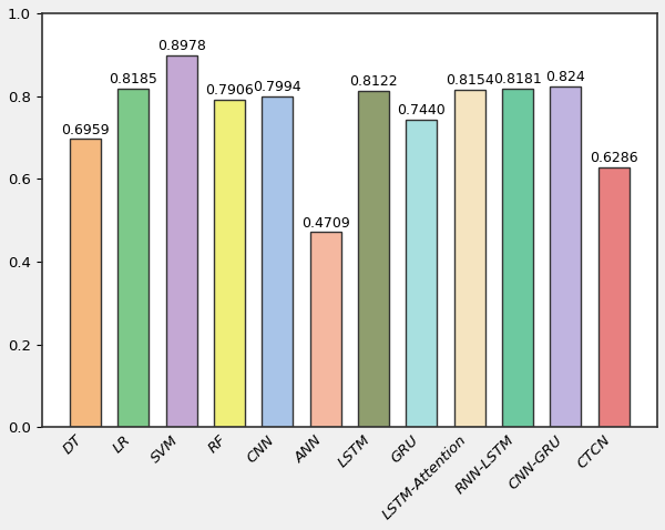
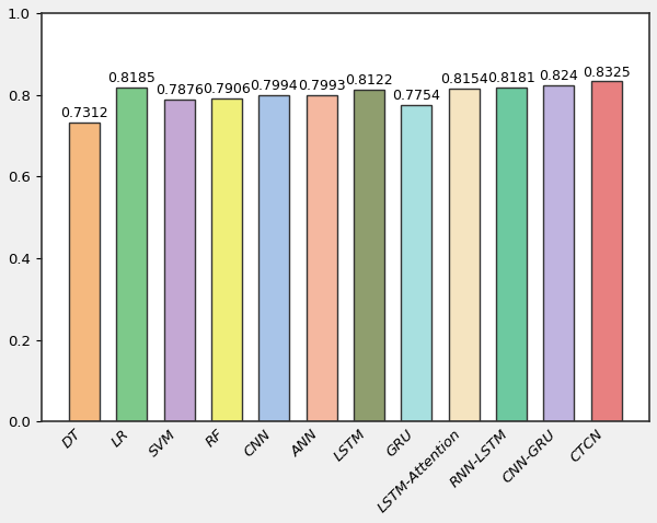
DT: 0.6959 -> 0.7312
SVM: 0.8978 -> 0.7876
ANN: 0.4709 -> 0.7993
GRU: 0.7440 -> 0.7754
CTCN: 0.6286 -> 0.8325
